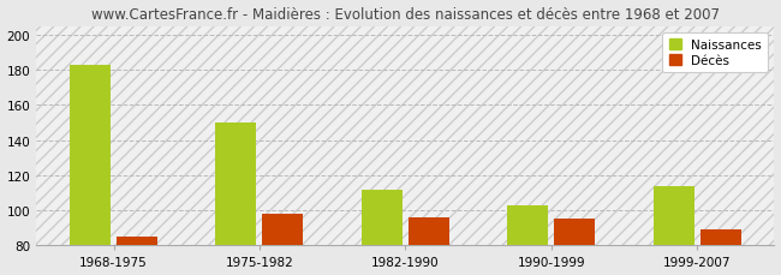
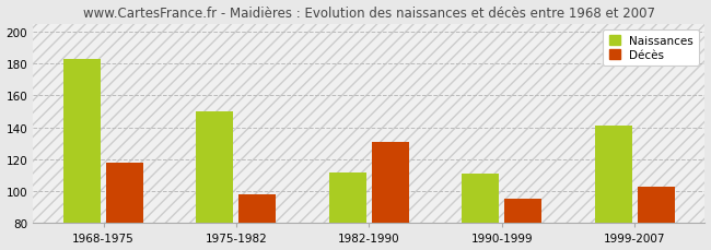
Décès/1968-1975: 85 -> 118
Décès/1982-1990: 96 -> 131
Naissances/1990-1999: 103 -> 111
Naissances/1999-2007: 114 -> 141
Décès/1999-2007: 89 -> 103
